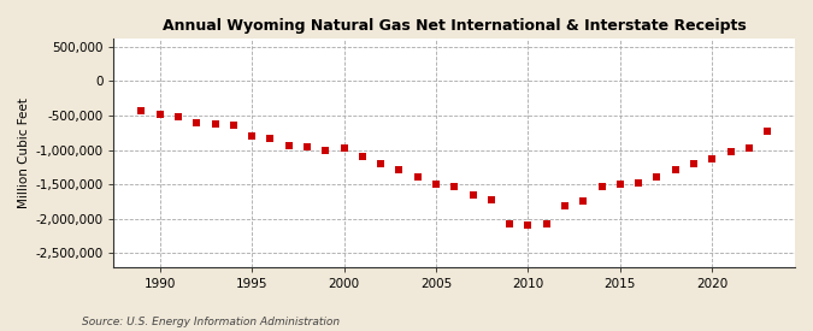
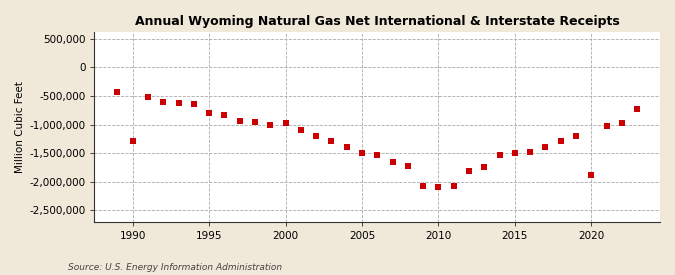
1990: -490,000 -> -1,280,000
2020: -1,130,000 -> -1,880,000
